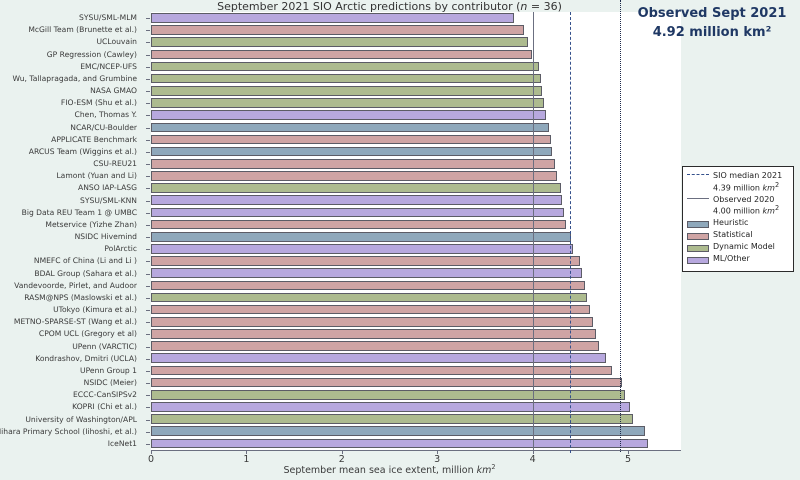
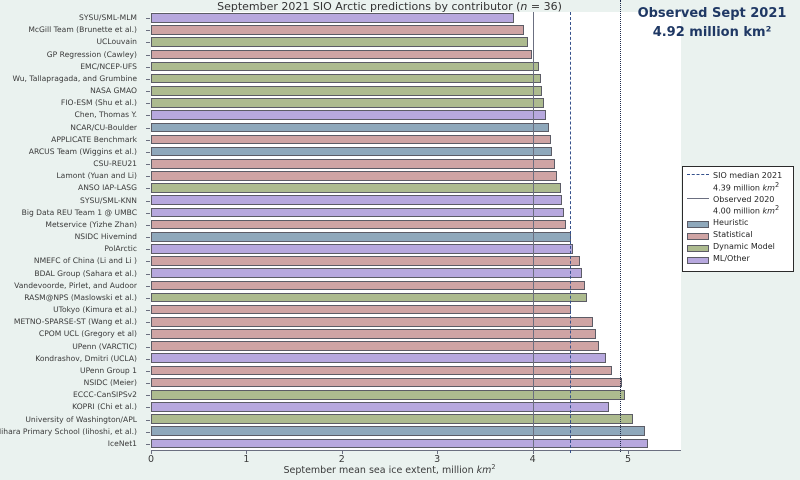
UTokyo (Kimura et al.): 4.6 -> 4.4
KOPRI (Chi et al.): 5.0 -> 4.8
